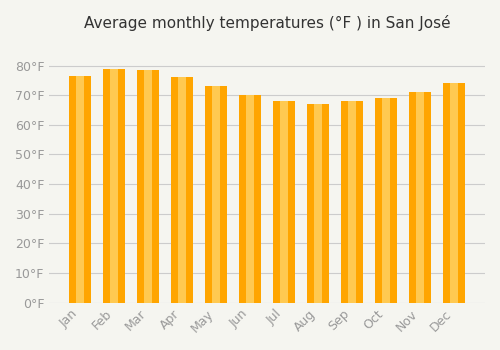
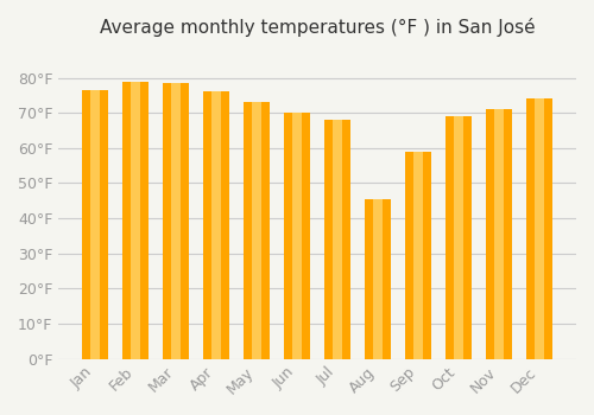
Aug: 67.0°F -> 45.5°F
Sep: 68.0°F -> 59.0°F
